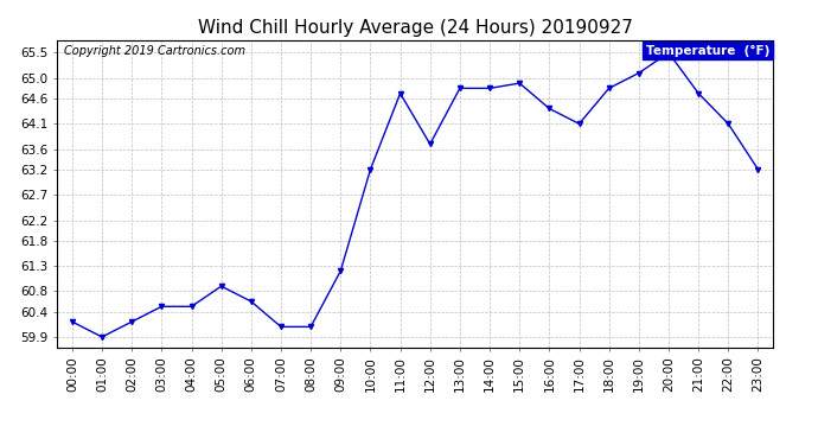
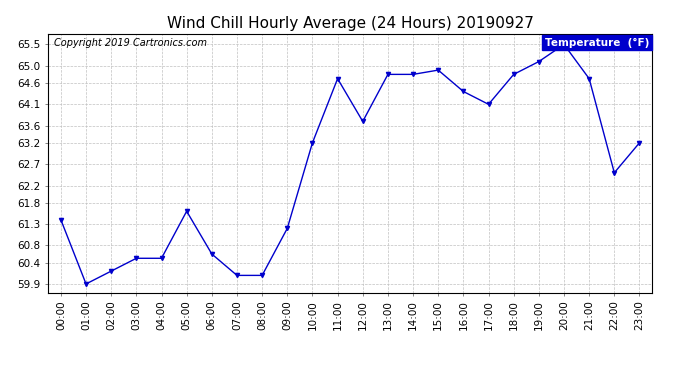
00:00: 60.2 -> 61.4
05:00: 60.9 -> 61.6
22:00: 64.1 -> 62.5
